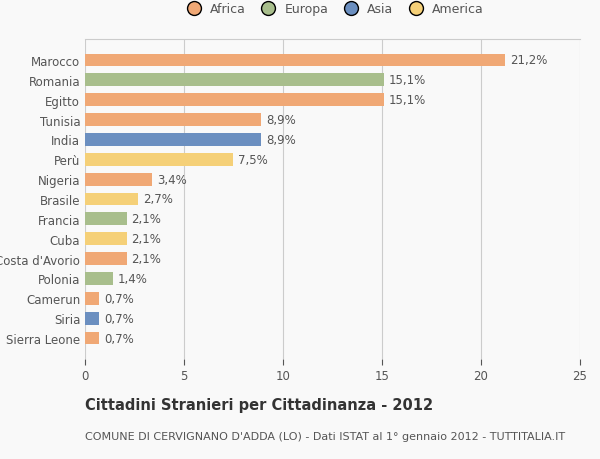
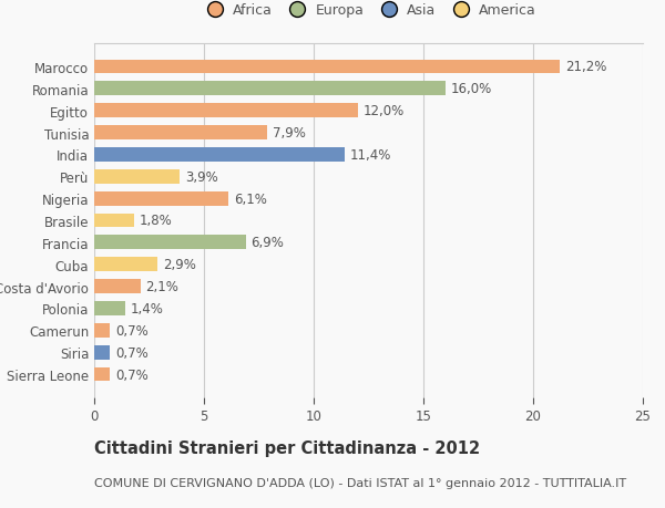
Romania: 15,1% -> 16,0%
Egitto: 15,1% -> 12,0%
Tunisia: 8,9% -> 7,9%
India: 8,9% -> 11,4%
Perù: 7,5% -> 3,9%
Nigeria: 3,4% -> 6,1%
Brasile: 2,7% -> 1,8%
Francia: 2,1% -> 6,9%
Cuba: 2,1% -> 2,9%
